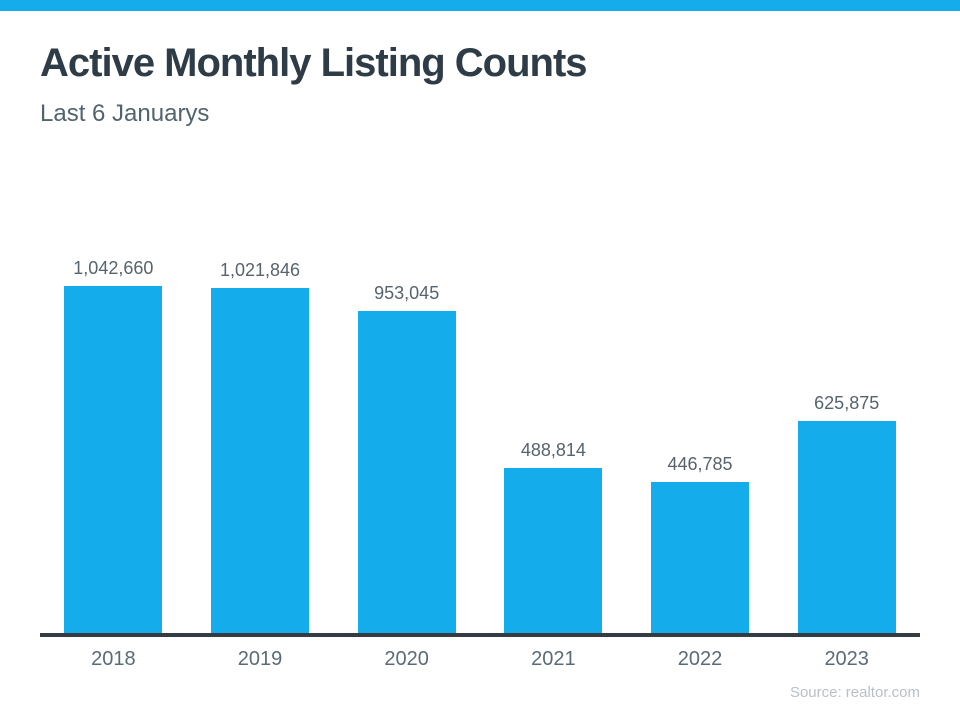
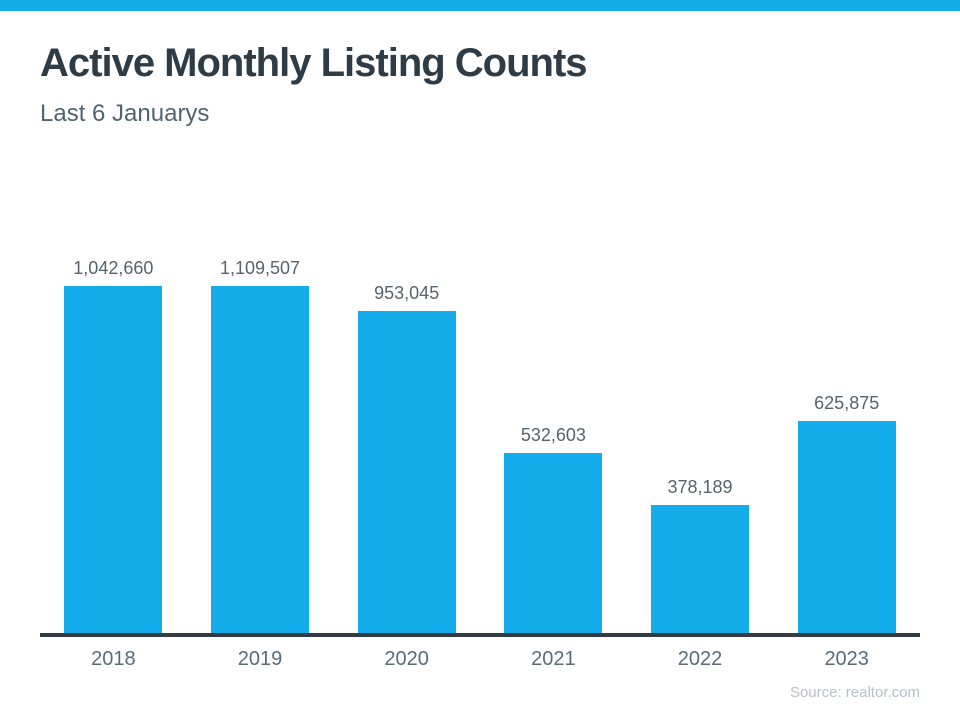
2019: 1,021,846 -> 1,109,507
2021: 488,814 -> 532,603
2022: 446,785 -> 378,189
